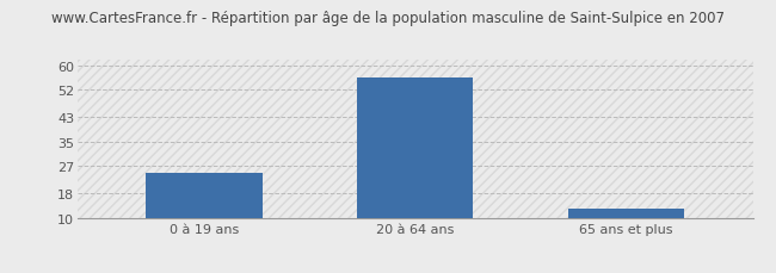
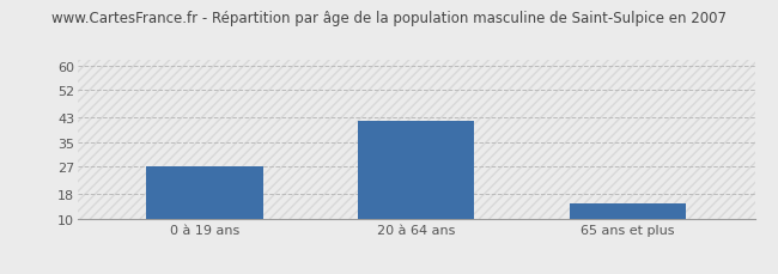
0 à 19 ans: 25 -> 27
20 à 64 ans: 56 -> 42
65 ans et plus: 13 -> 15
